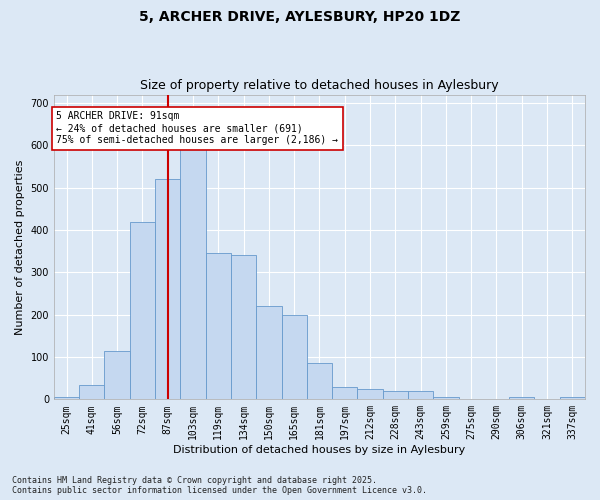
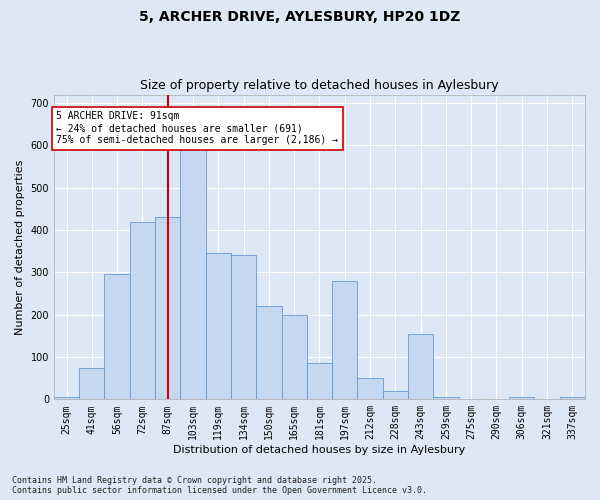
41sqm: 35 -> 75
56sqm: 115 -> 295
87sqm: 520 -> 430
197sqm: 30 -> 280
212sqm: 25 -> 50
243sqm: 20 -> 155
